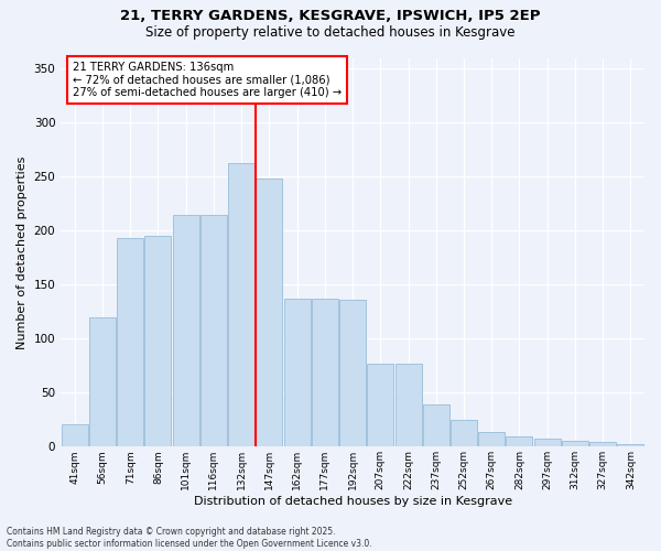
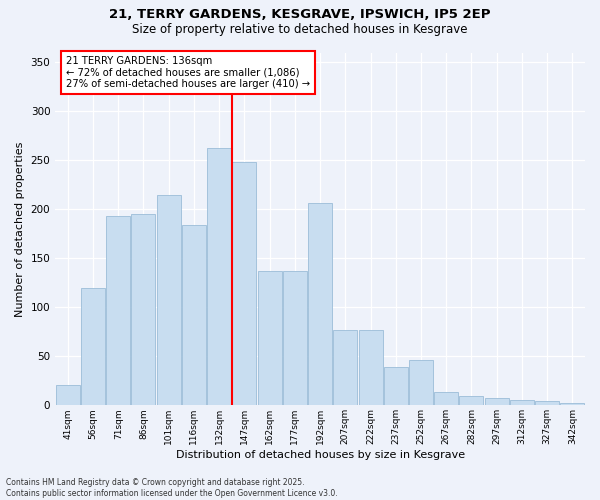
116sqm: 215 -> 184
192sqm: 136 -> 206
252sqm: 25 -> 46
